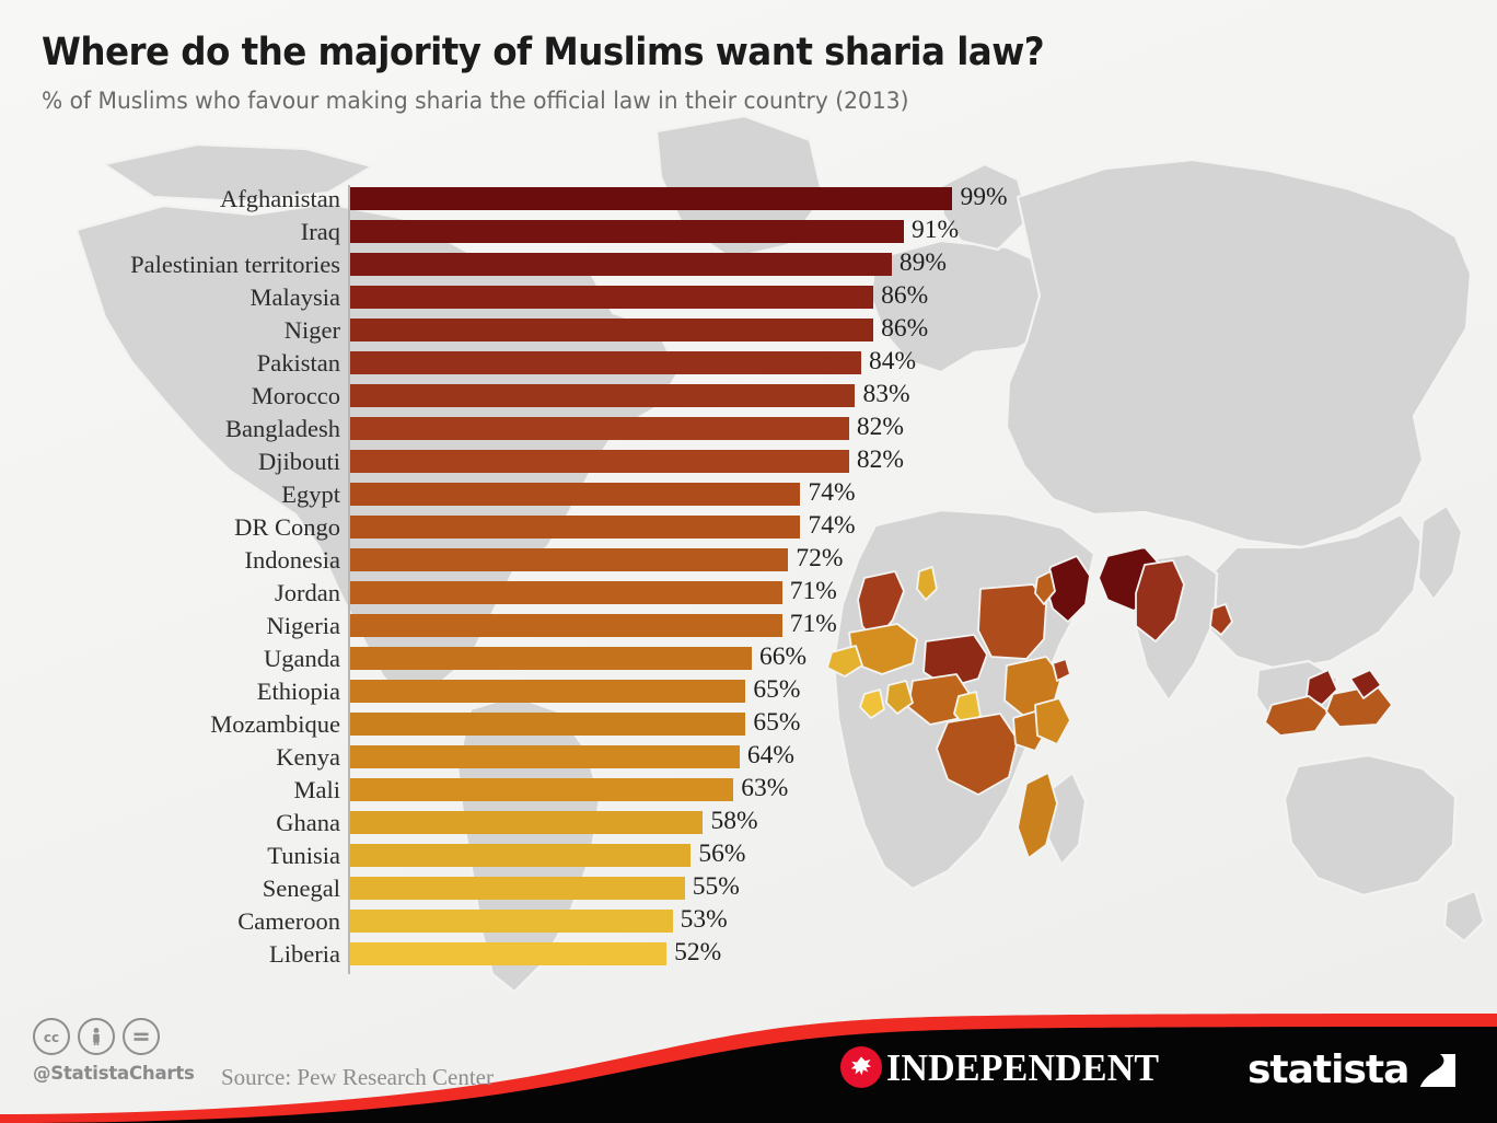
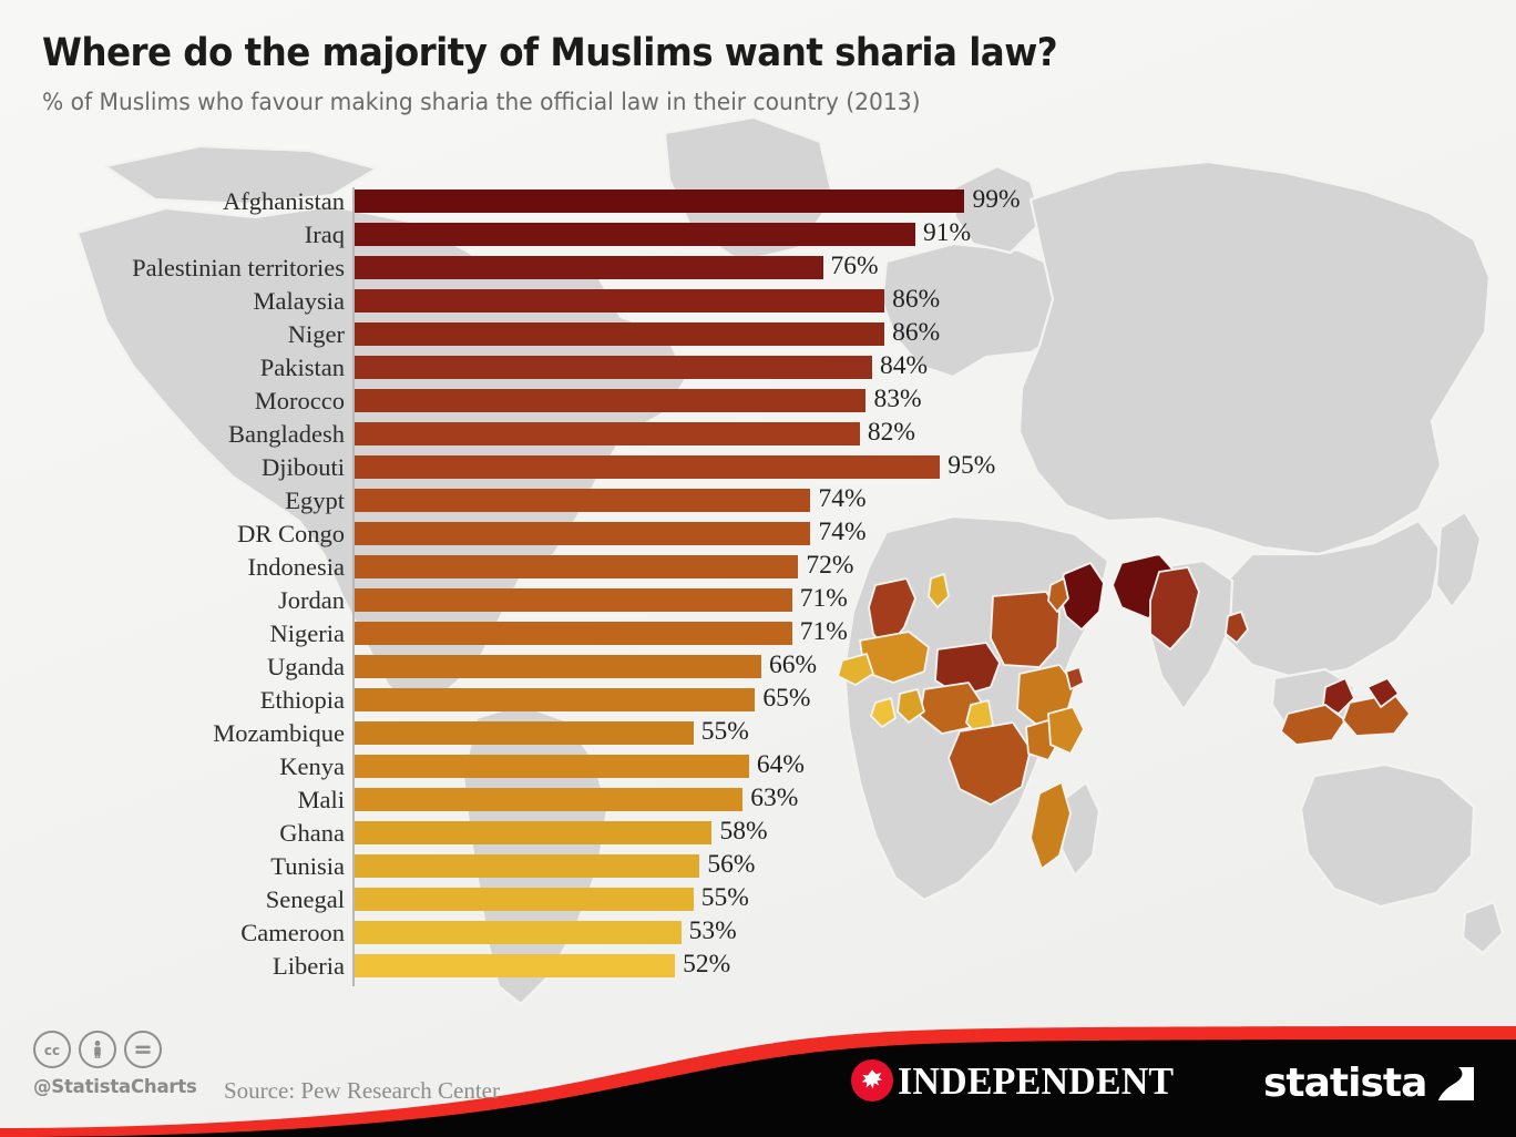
Palestinian territories: 89% -> 76%
Djibouti: 82% -> 95%
Mozambique: 65% -> 55%
